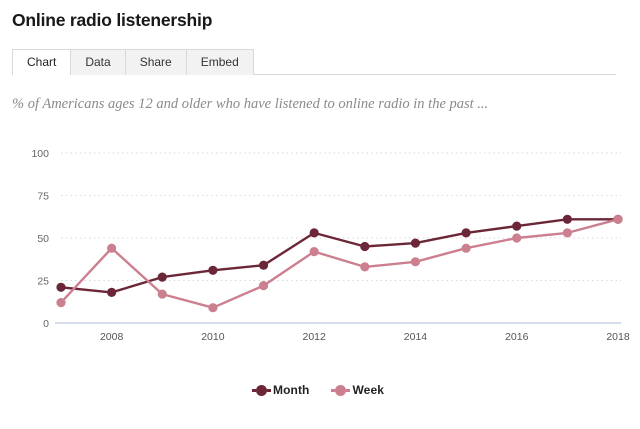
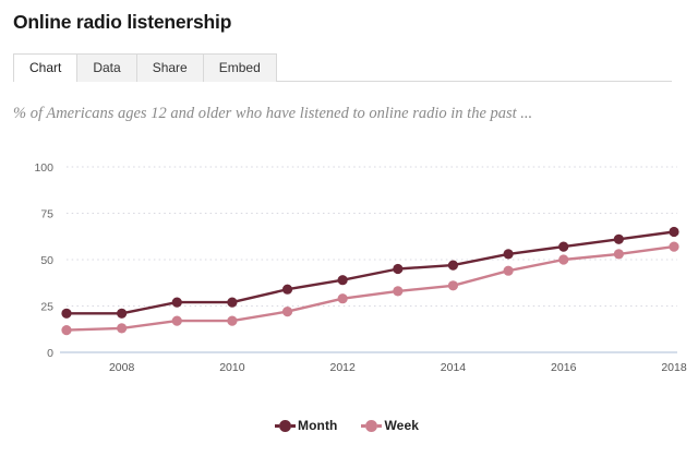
Month/2008: 18 -> 21
Week/2008: 44 -> 13
Month/2010: 31 -> 27
Week/2010: 9 -> 17
Month/2012: 53 -> 39
Week/2012: 42 -> 29
Month/2018: 61 -> 65
Week/2018: 61 -> 57
